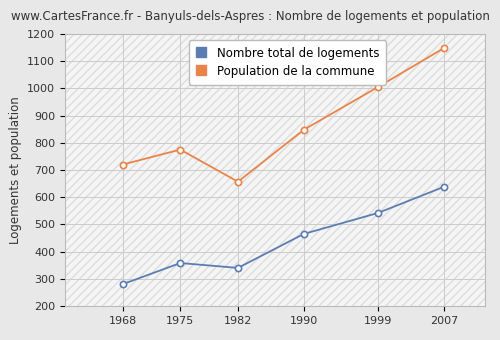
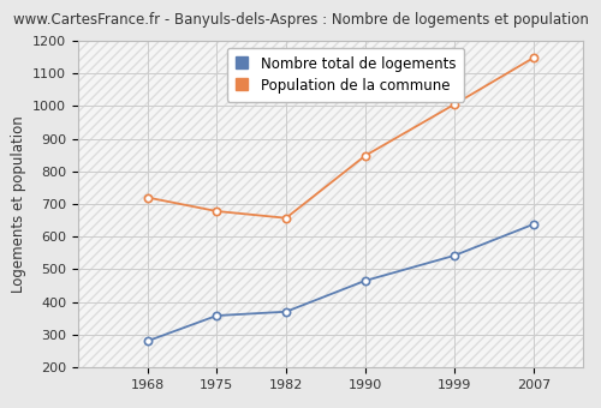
Population de la commune/1975: 775 -> 678
Nombre total de logements/1982: 340 -> 370
